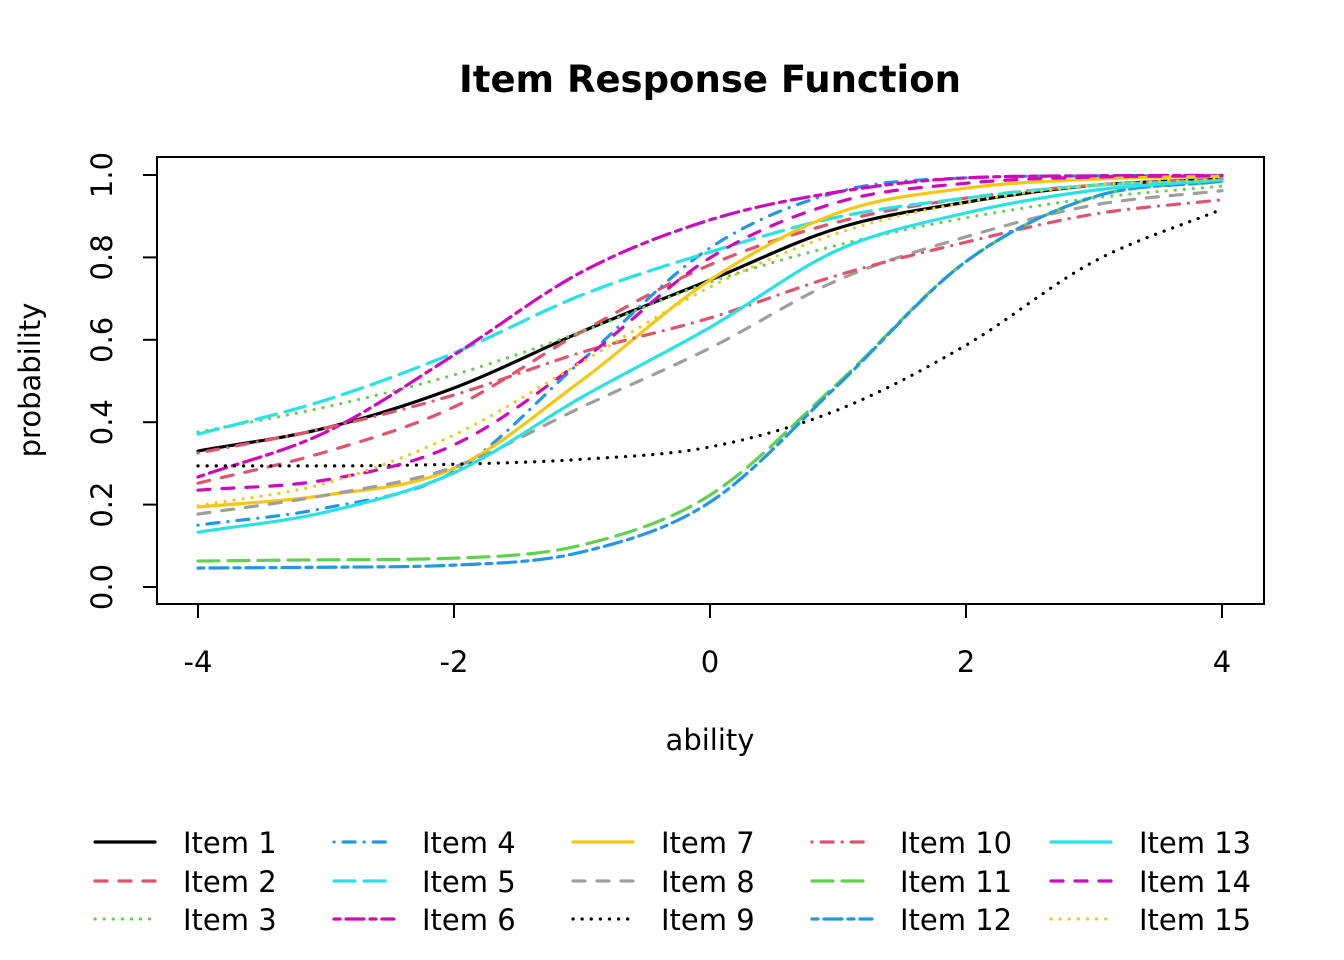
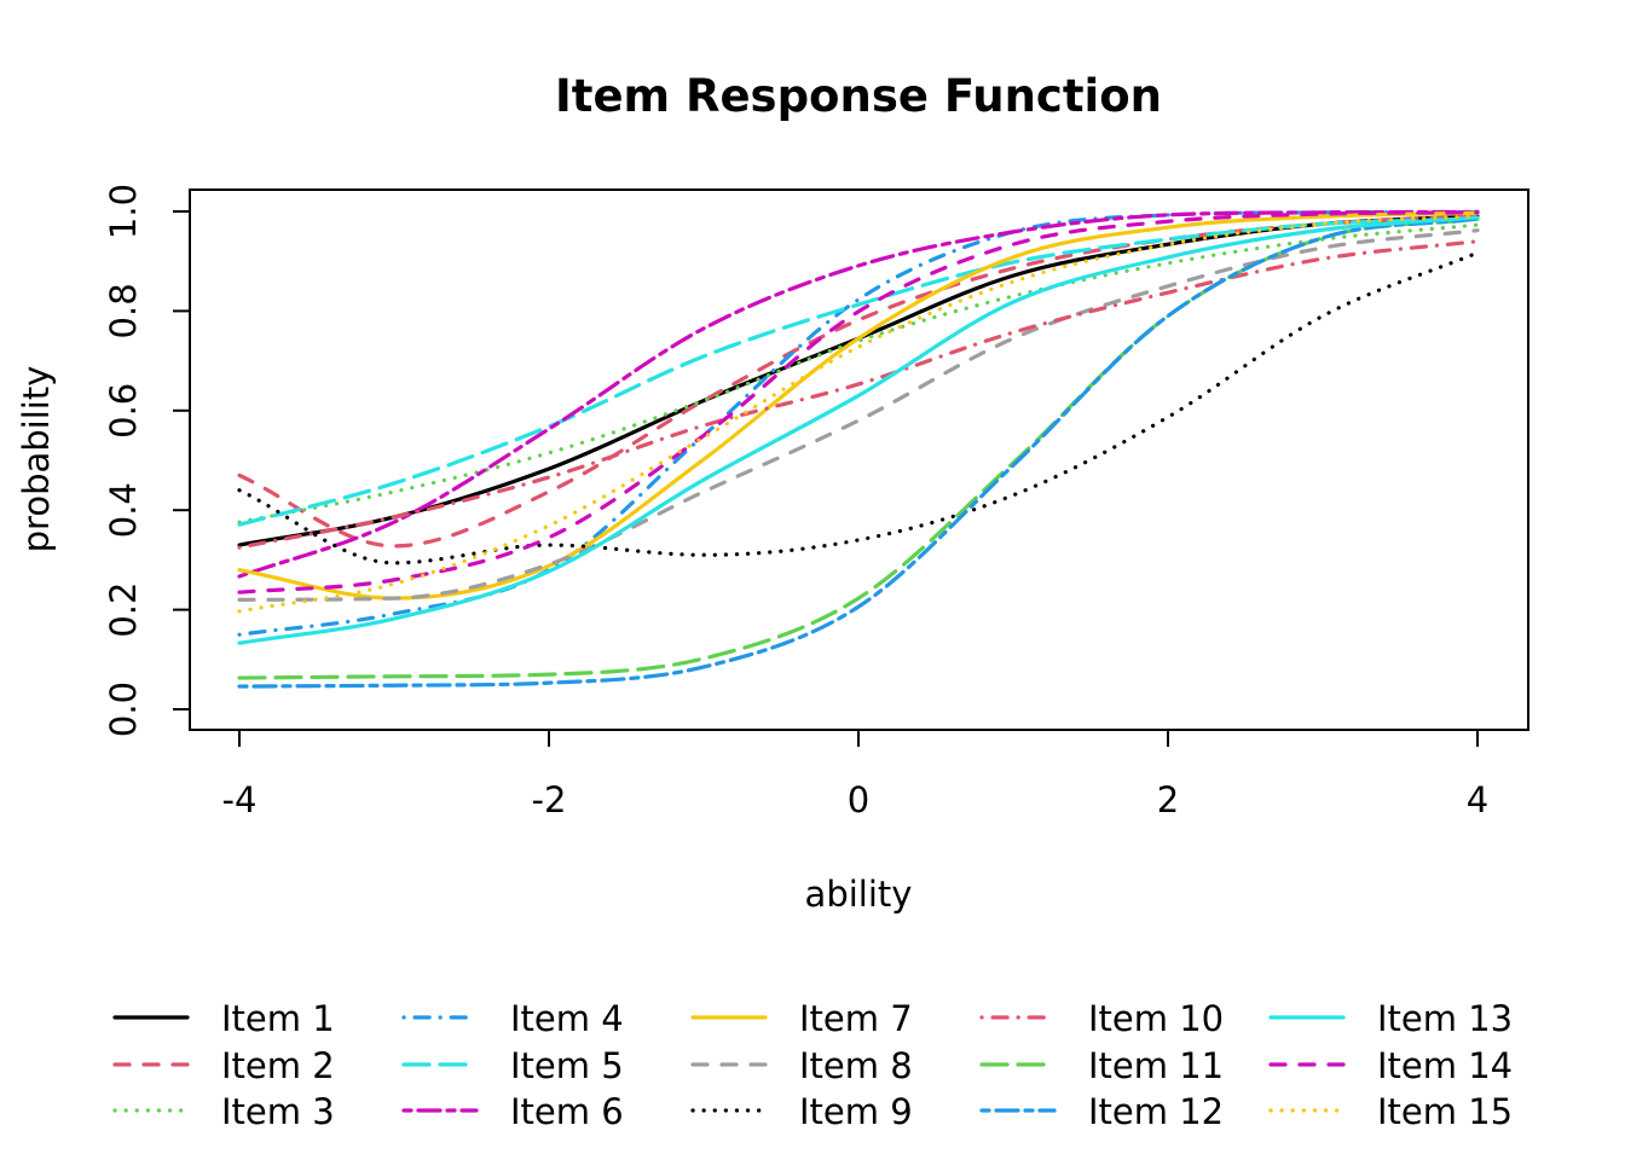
Item 2/-4: 0.25 -> 0.47
Item 7/-4: 0.19 -> 0.28
Item 8/-4: 0.18 -> 0.22
Item 9/-4: 0.29 -> 0.44
Item 9/-2: 0.30 -> 0.33
